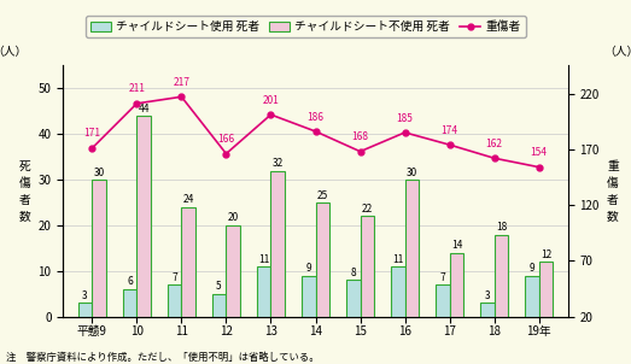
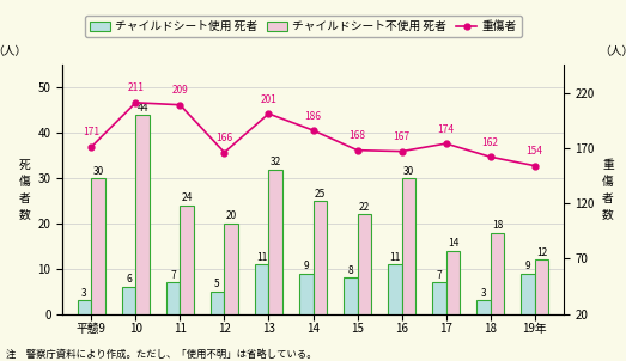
重傷者/11: 217 -> 209
重傷者/16: 185 -> 167
